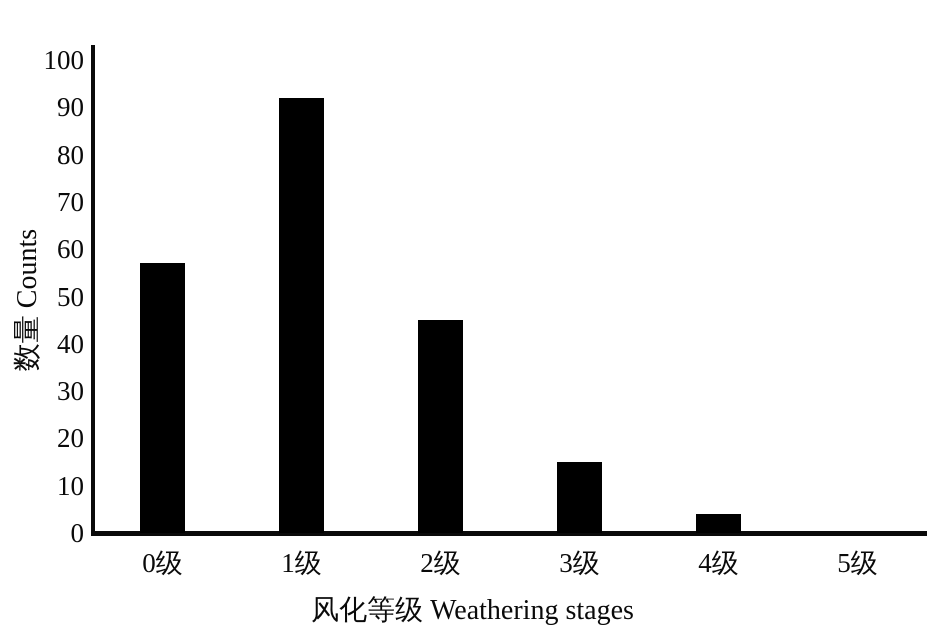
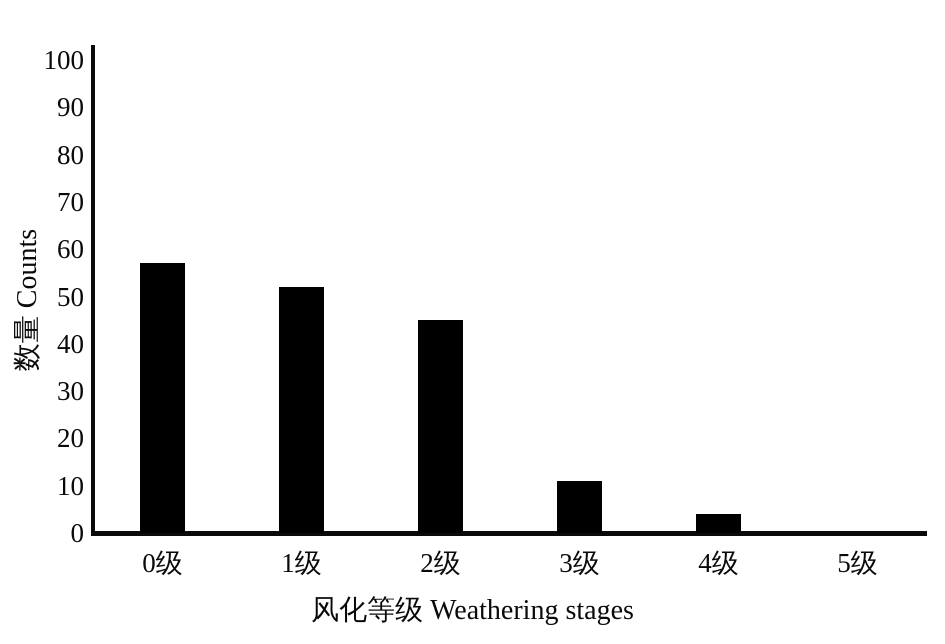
1级: 92 -> 52
3级: 15 -> 11
